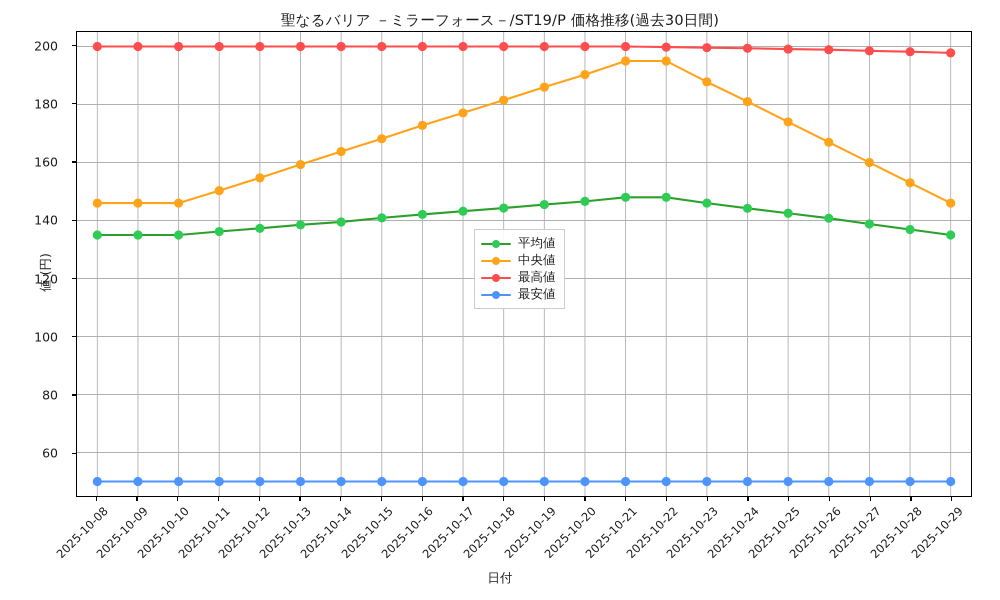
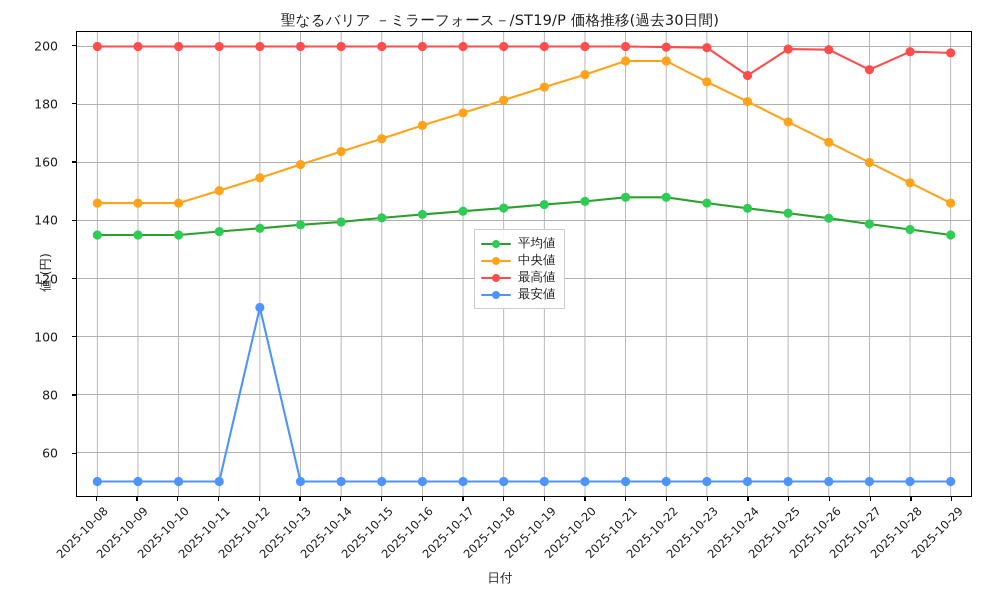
最安値/2025-10-12: 50 -> 110
最高値/2025-10-24: 199 -> 190
最高値/2025-10-27: 198 -> 192
